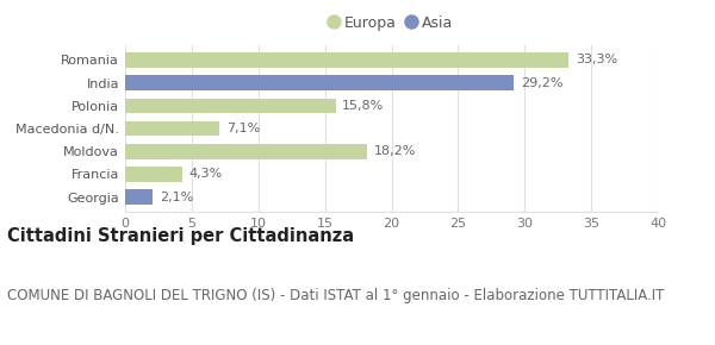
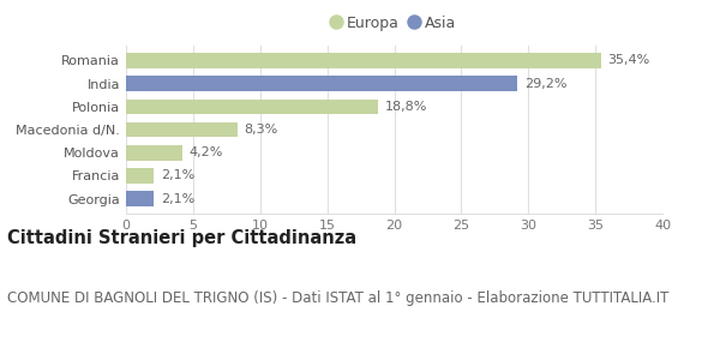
Romania: 33,3% -> 35,4%
Polonia: 15,8% -> 18,8%
Macedonia d/N.: 7,1% -> 8,3%
Moldova: 18,2% -> 4,2%
Francia: 4,3% -> 2,1%
